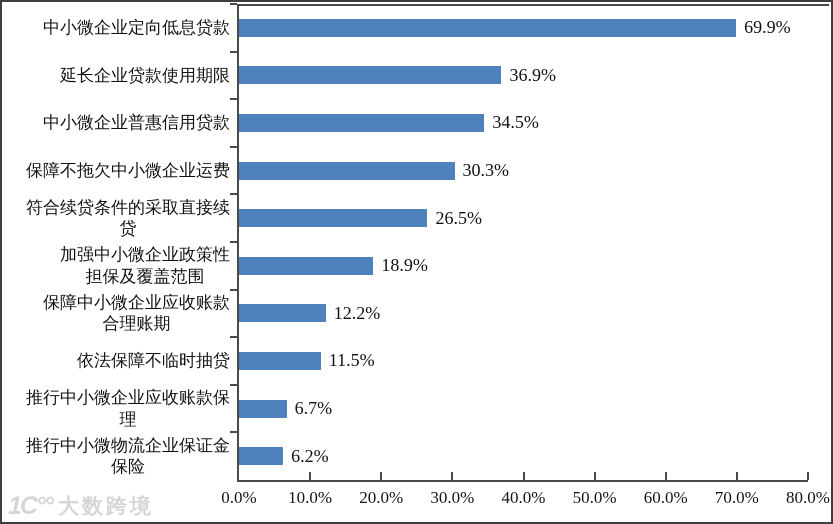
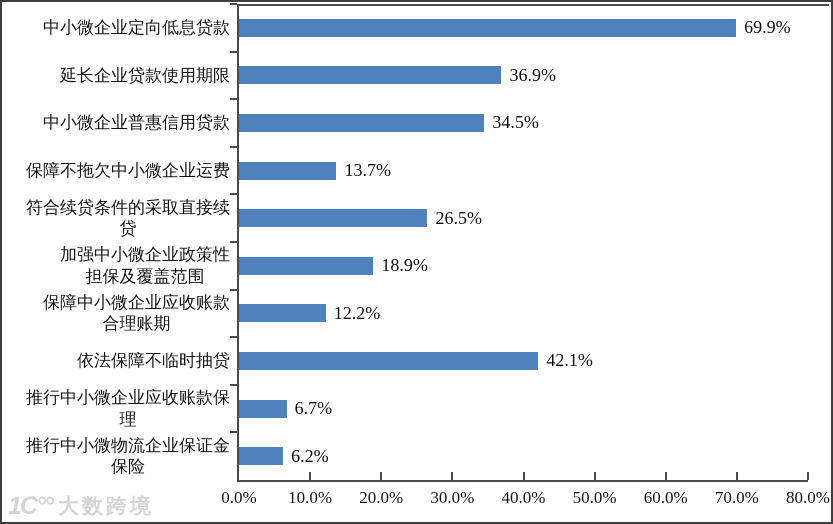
保障不拖欠中小微企业运费: 30.3% -> 13.7%
依法保障不临时抽贷: 11.5% -> 42.1%
